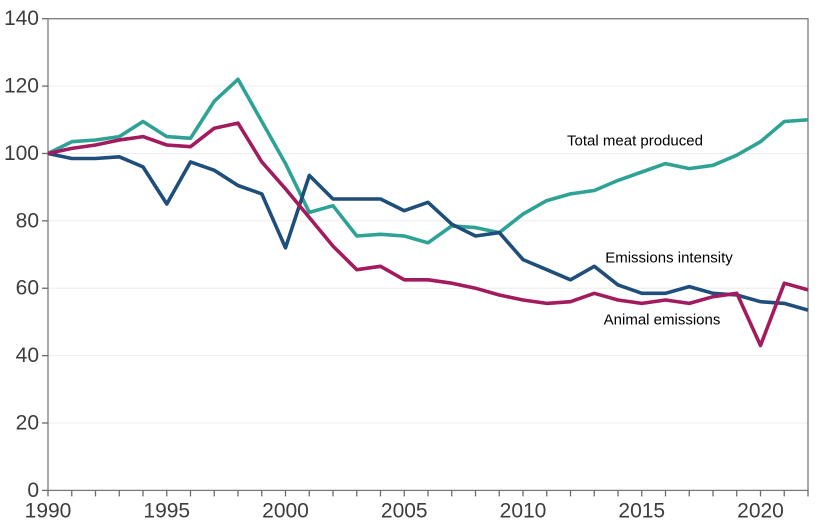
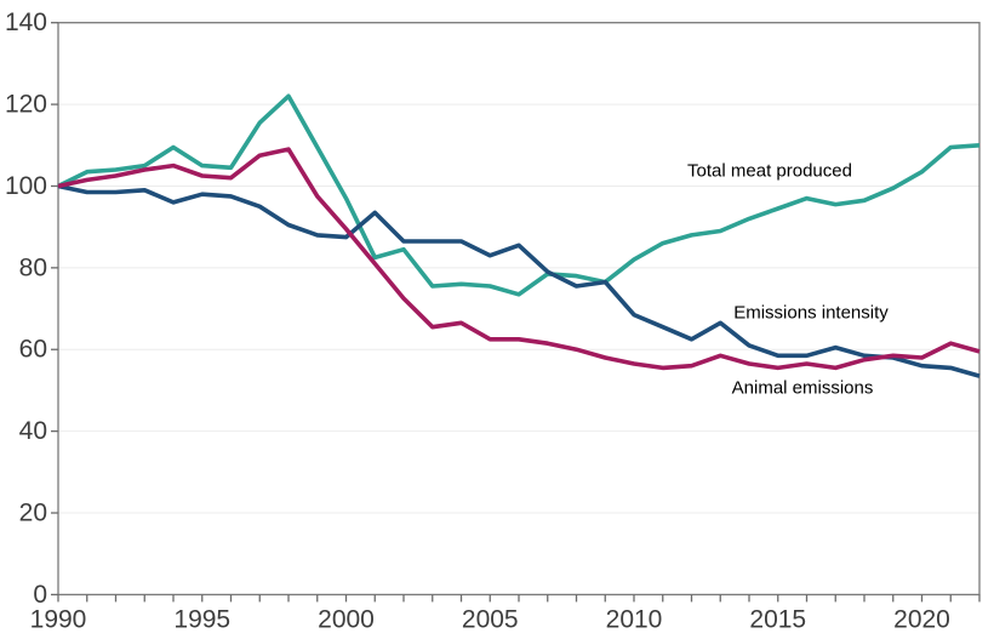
Emissions intensity/1995: 85 -> 98
Emissions intensity/2000: 72 -> 88
Animal emissions/2020: 43 -> 58
